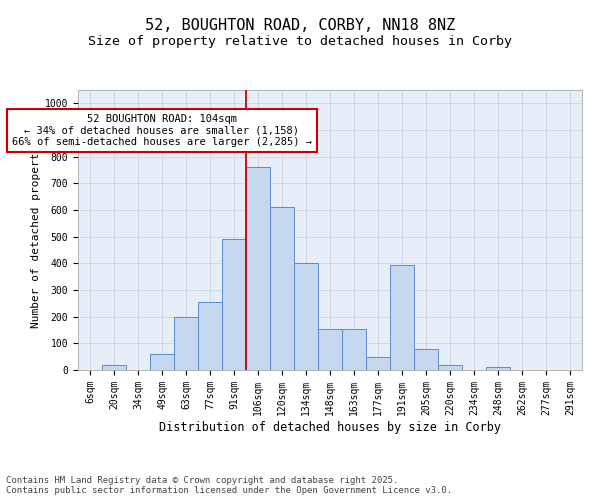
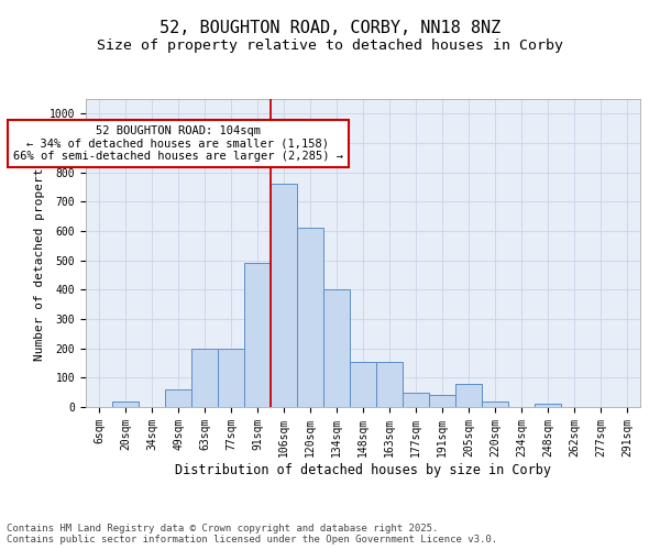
77sqm: 255 -> 200
191sqm: 395 -> 40
